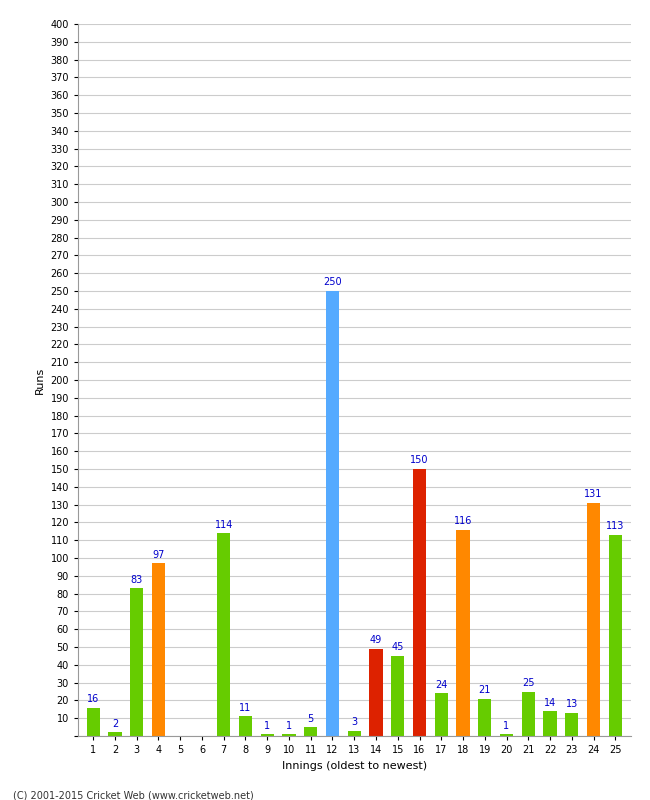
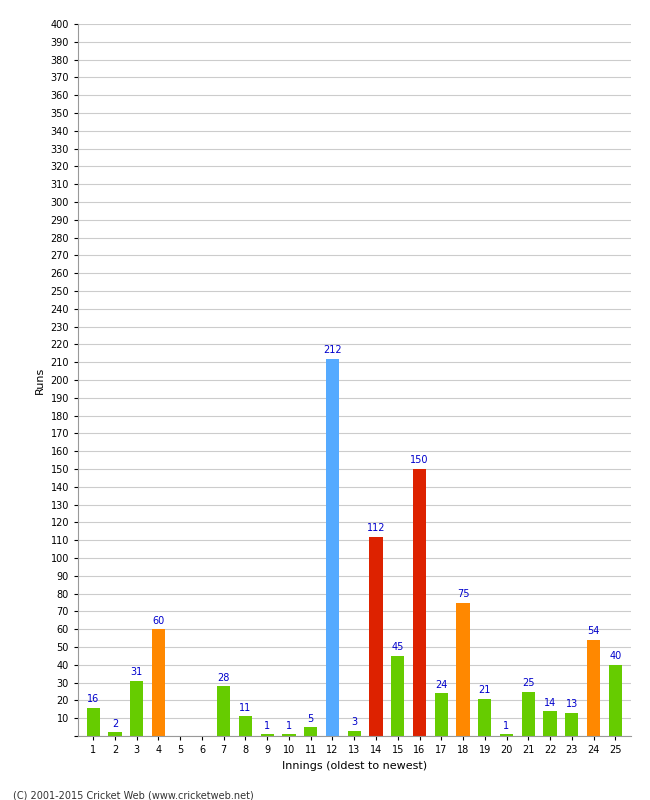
3: 83 -> 31
4: 97 -> 60
7: 114 -> 28
12: 250 -> 212
14: 49 -> 112
18: 116 -> 75
24: 131 -> 54
25: 113 -> 40
